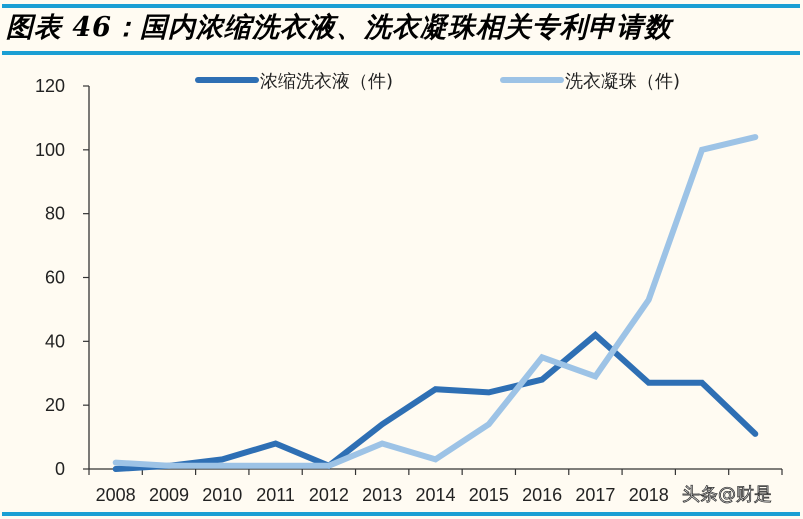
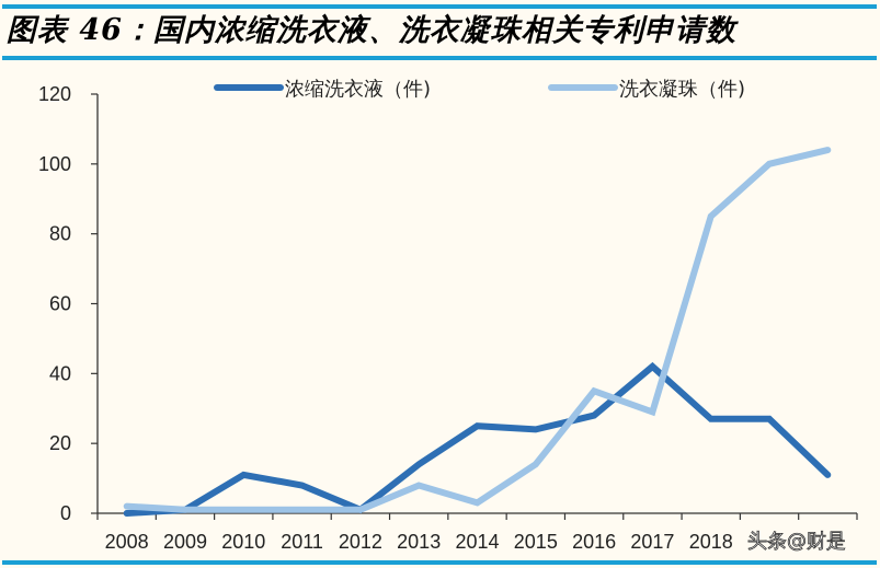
浓缩洗衣液（件)/2010: 3 -> 11
洗衣凝珠（件)/2018: 53 -> 85
